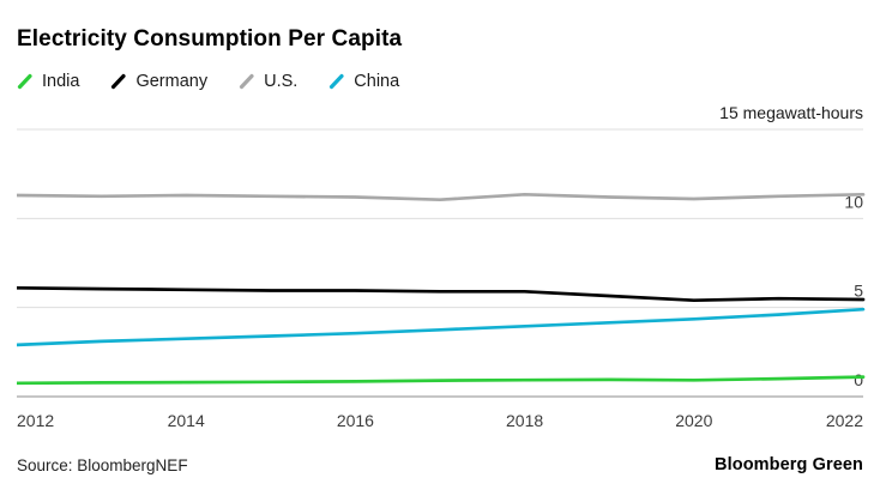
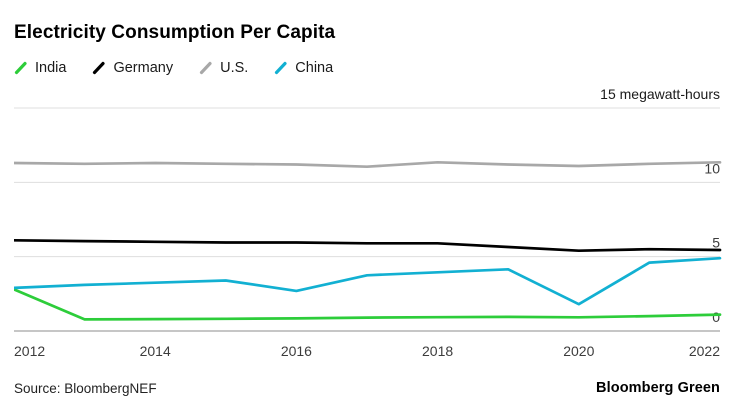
India/2012: 0.8 -> 2.8
China/2016: 3.5 -> 2.7
China/2020: 4.3 -> 1.8
